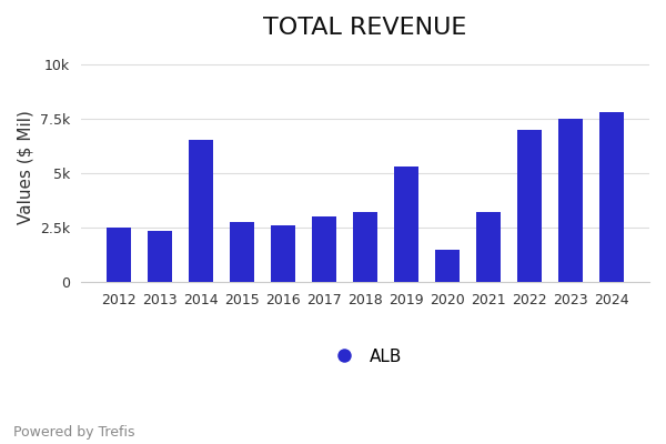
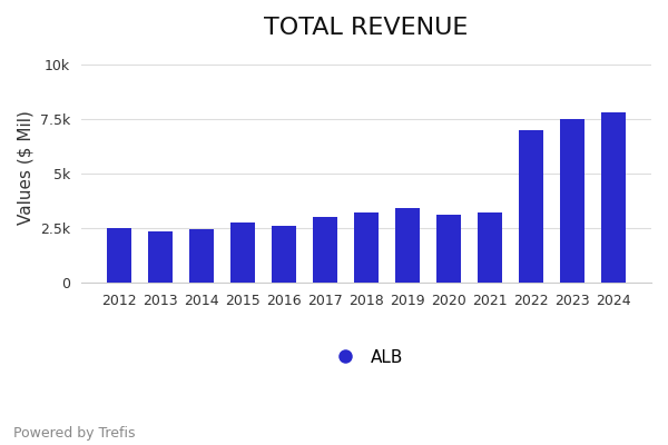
2014: 6.5k -> 2.4k
2019: 5.3k -> 3.4k
2020: 1.5k -> 3.1k
